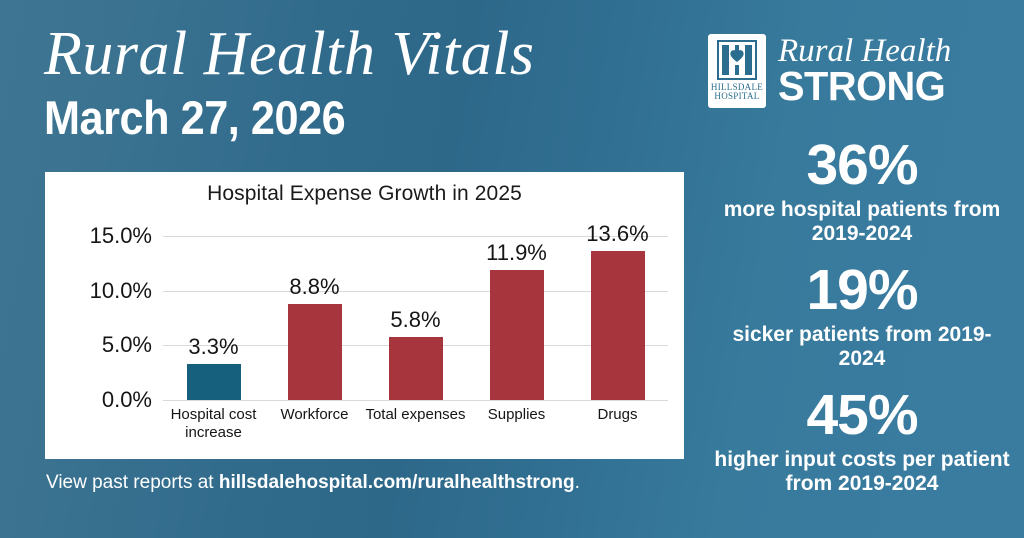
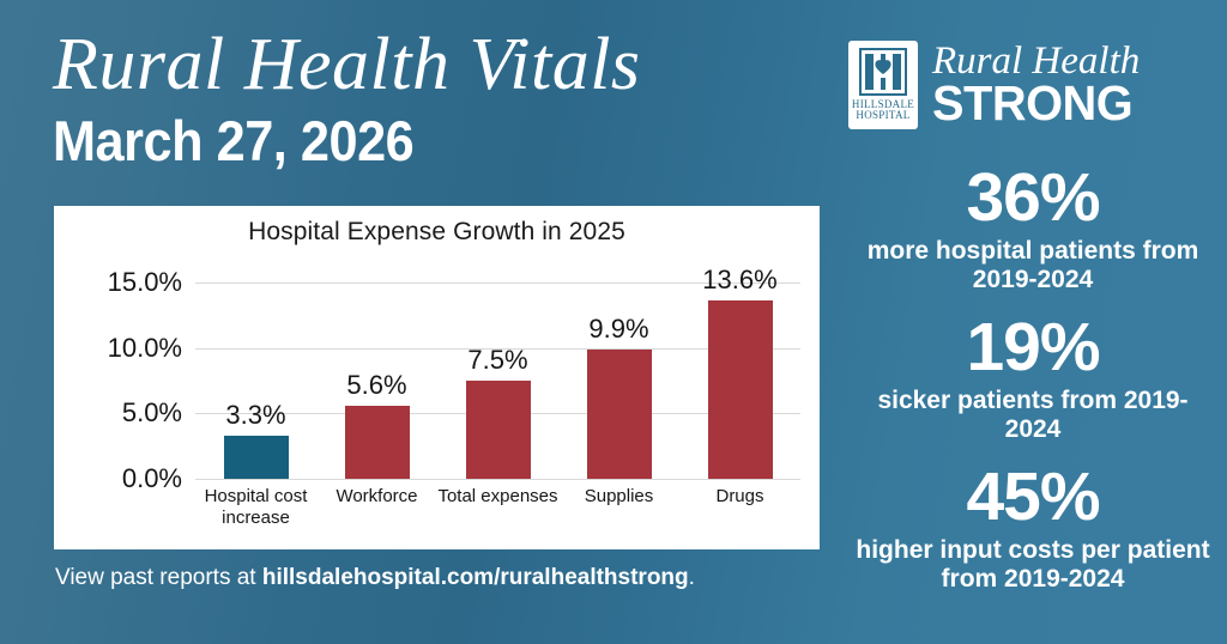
Workforce: 8.8% -> 5.6%
Total expenses: 5.8% -> 7.5%
Supplies: 11.9% -> 9.9%
